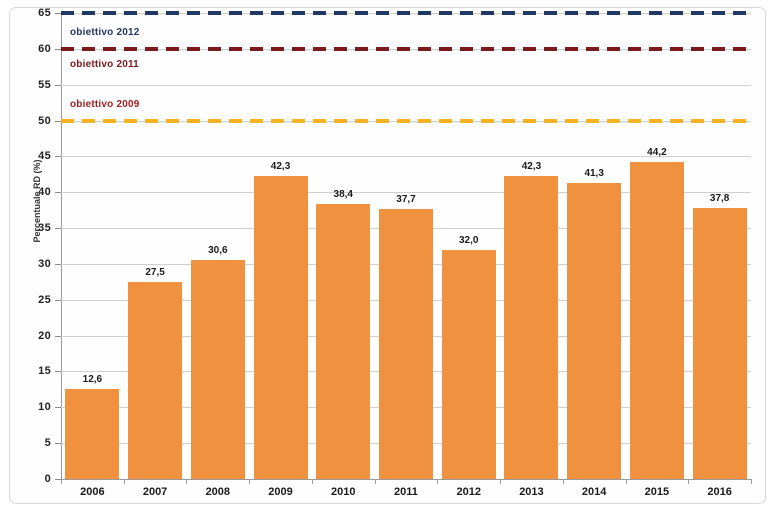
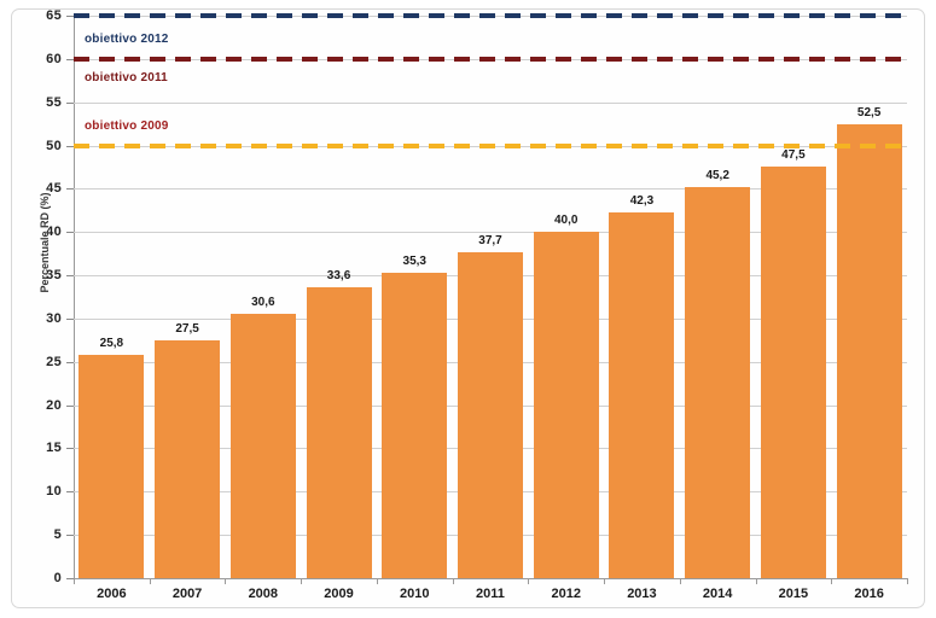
2006: 12,6 -> 25,8
2009: 42,3 -> 33,6
2010: 38,4 -> 35,3
2012: 32,0 -> 40,0
2014: 41,3 -> 45,2
2015: 44,2 -> 47,5
2016: 37,8 -> 52,5
